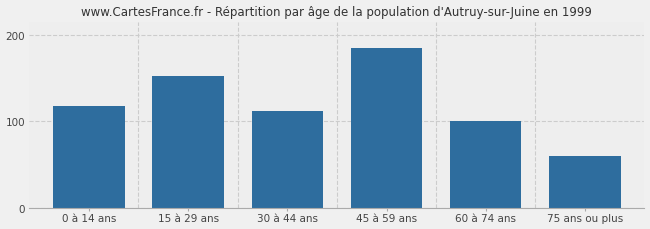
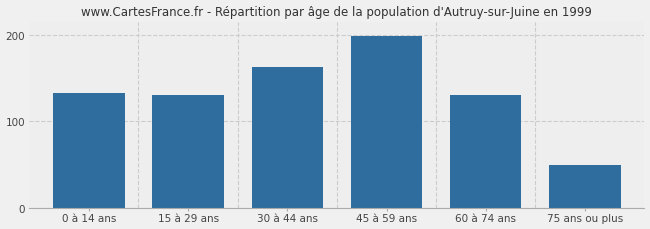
0 à 14 ans: 118 -> 132
15 à 29 ans: 152 -> 130
30 à 44 ans: 112 -> 163
45 à 59 ans: 184 -> 198
60 à 74 ans: 100 -> 130
75 ans ou plus: 60 -> 50
